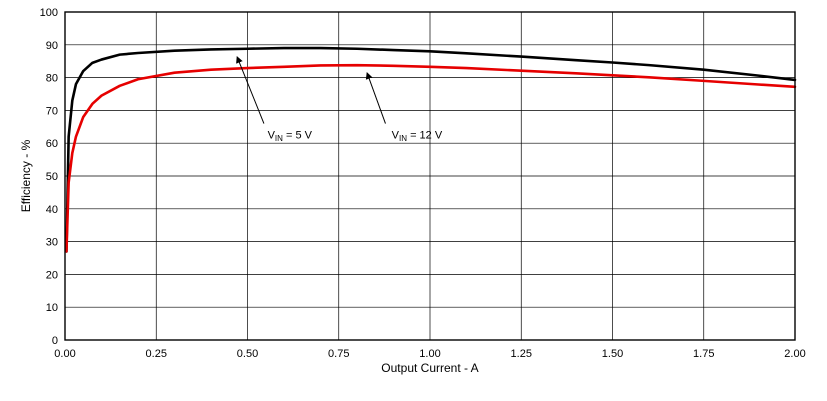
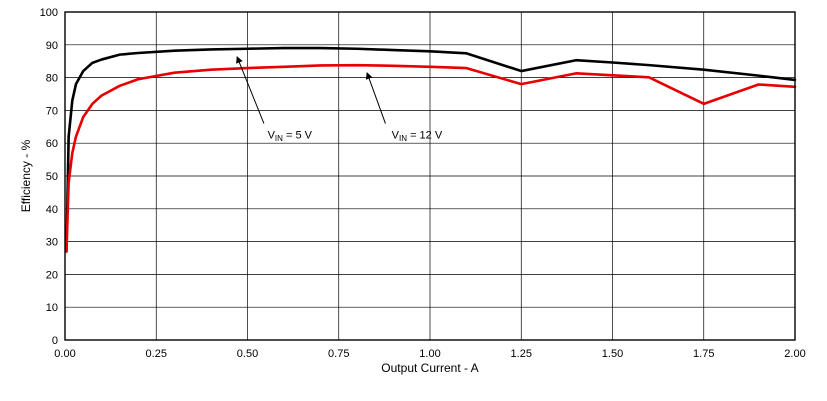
VIN = 5 V/1.25: 86 -> 82
VIN = 12 V/1.25: 82 -> 78
VIN = 12 V/1.75: 79 -> 72
